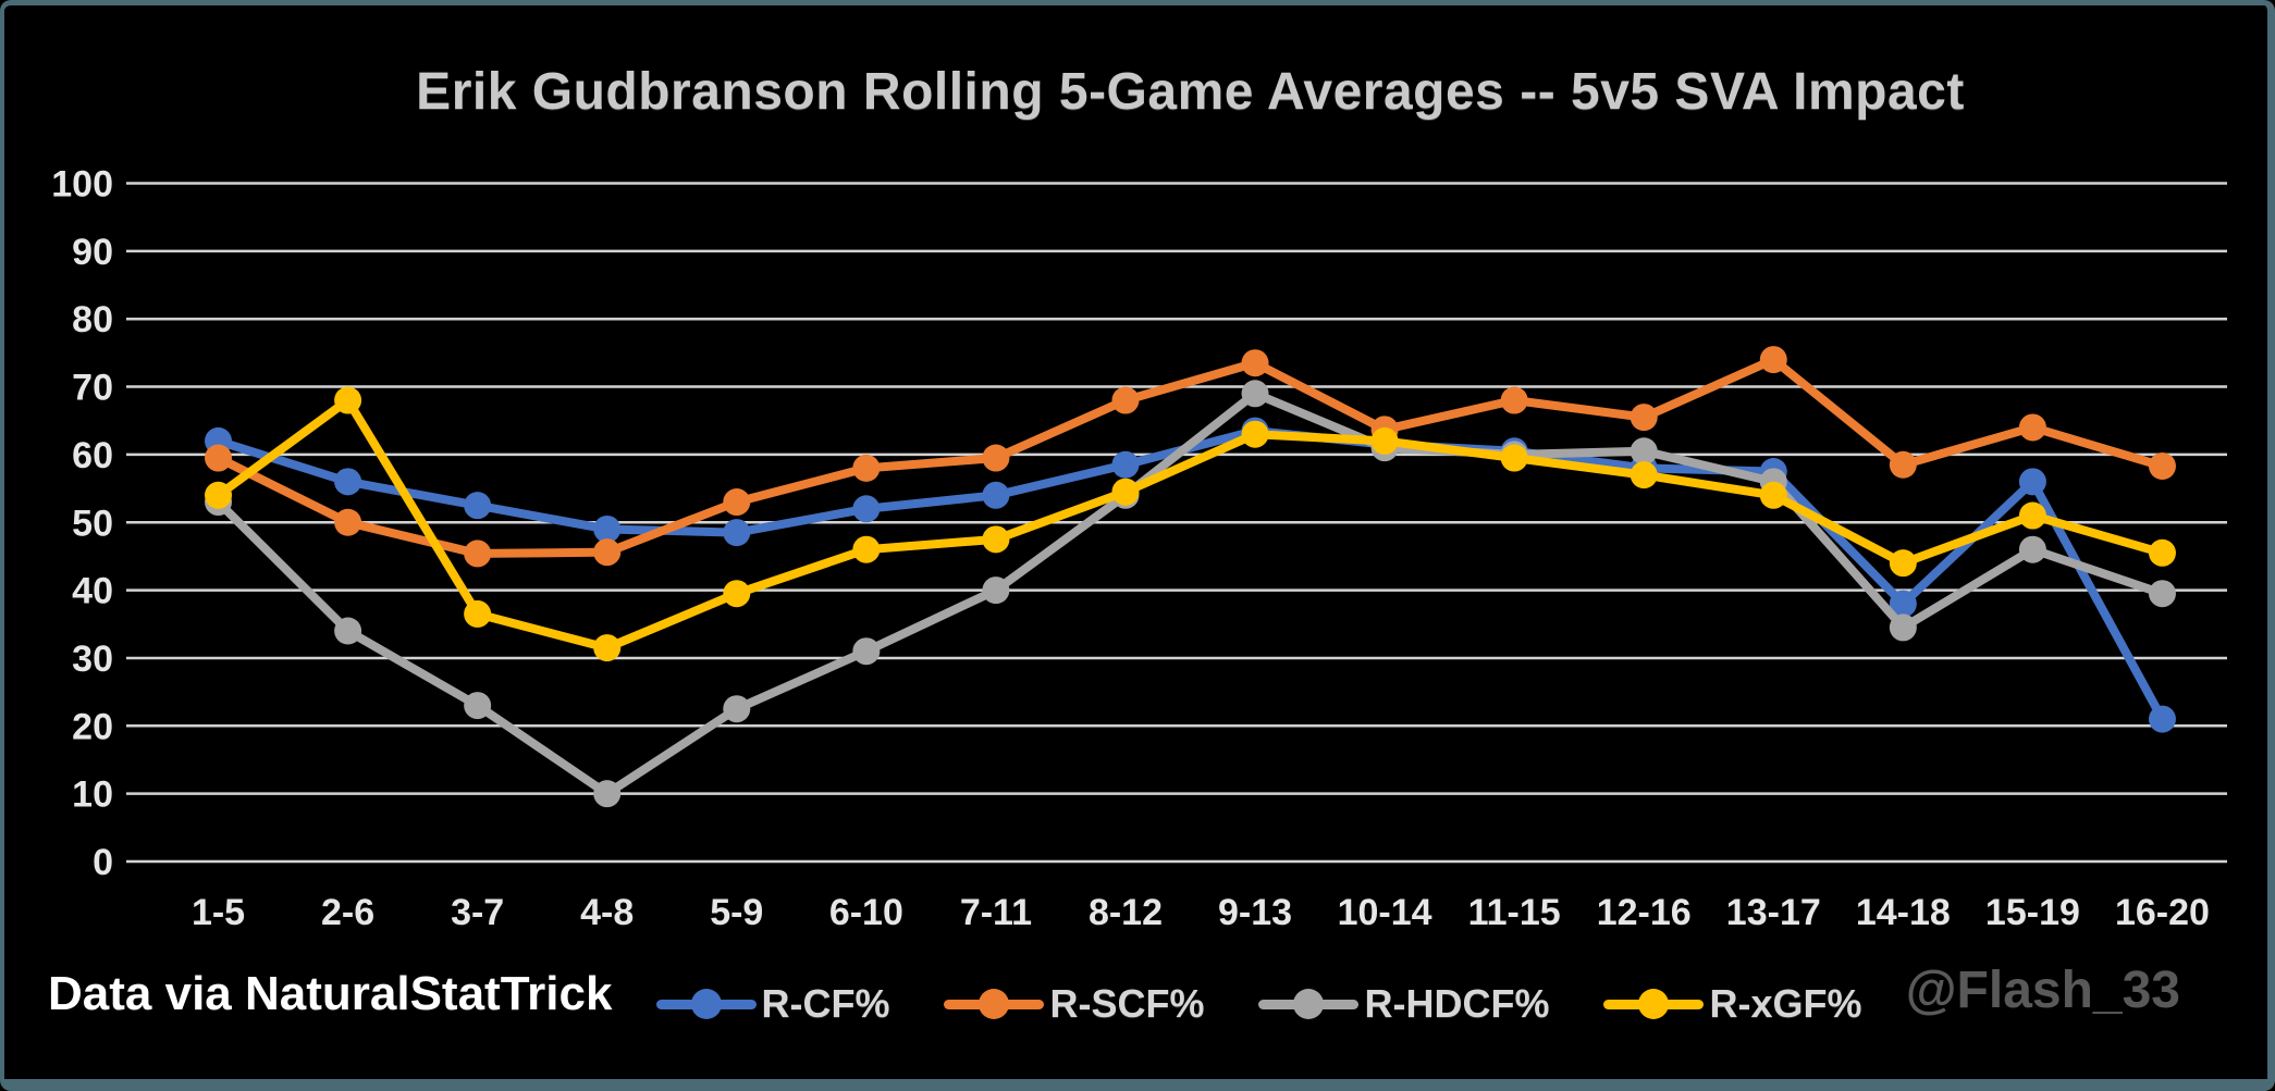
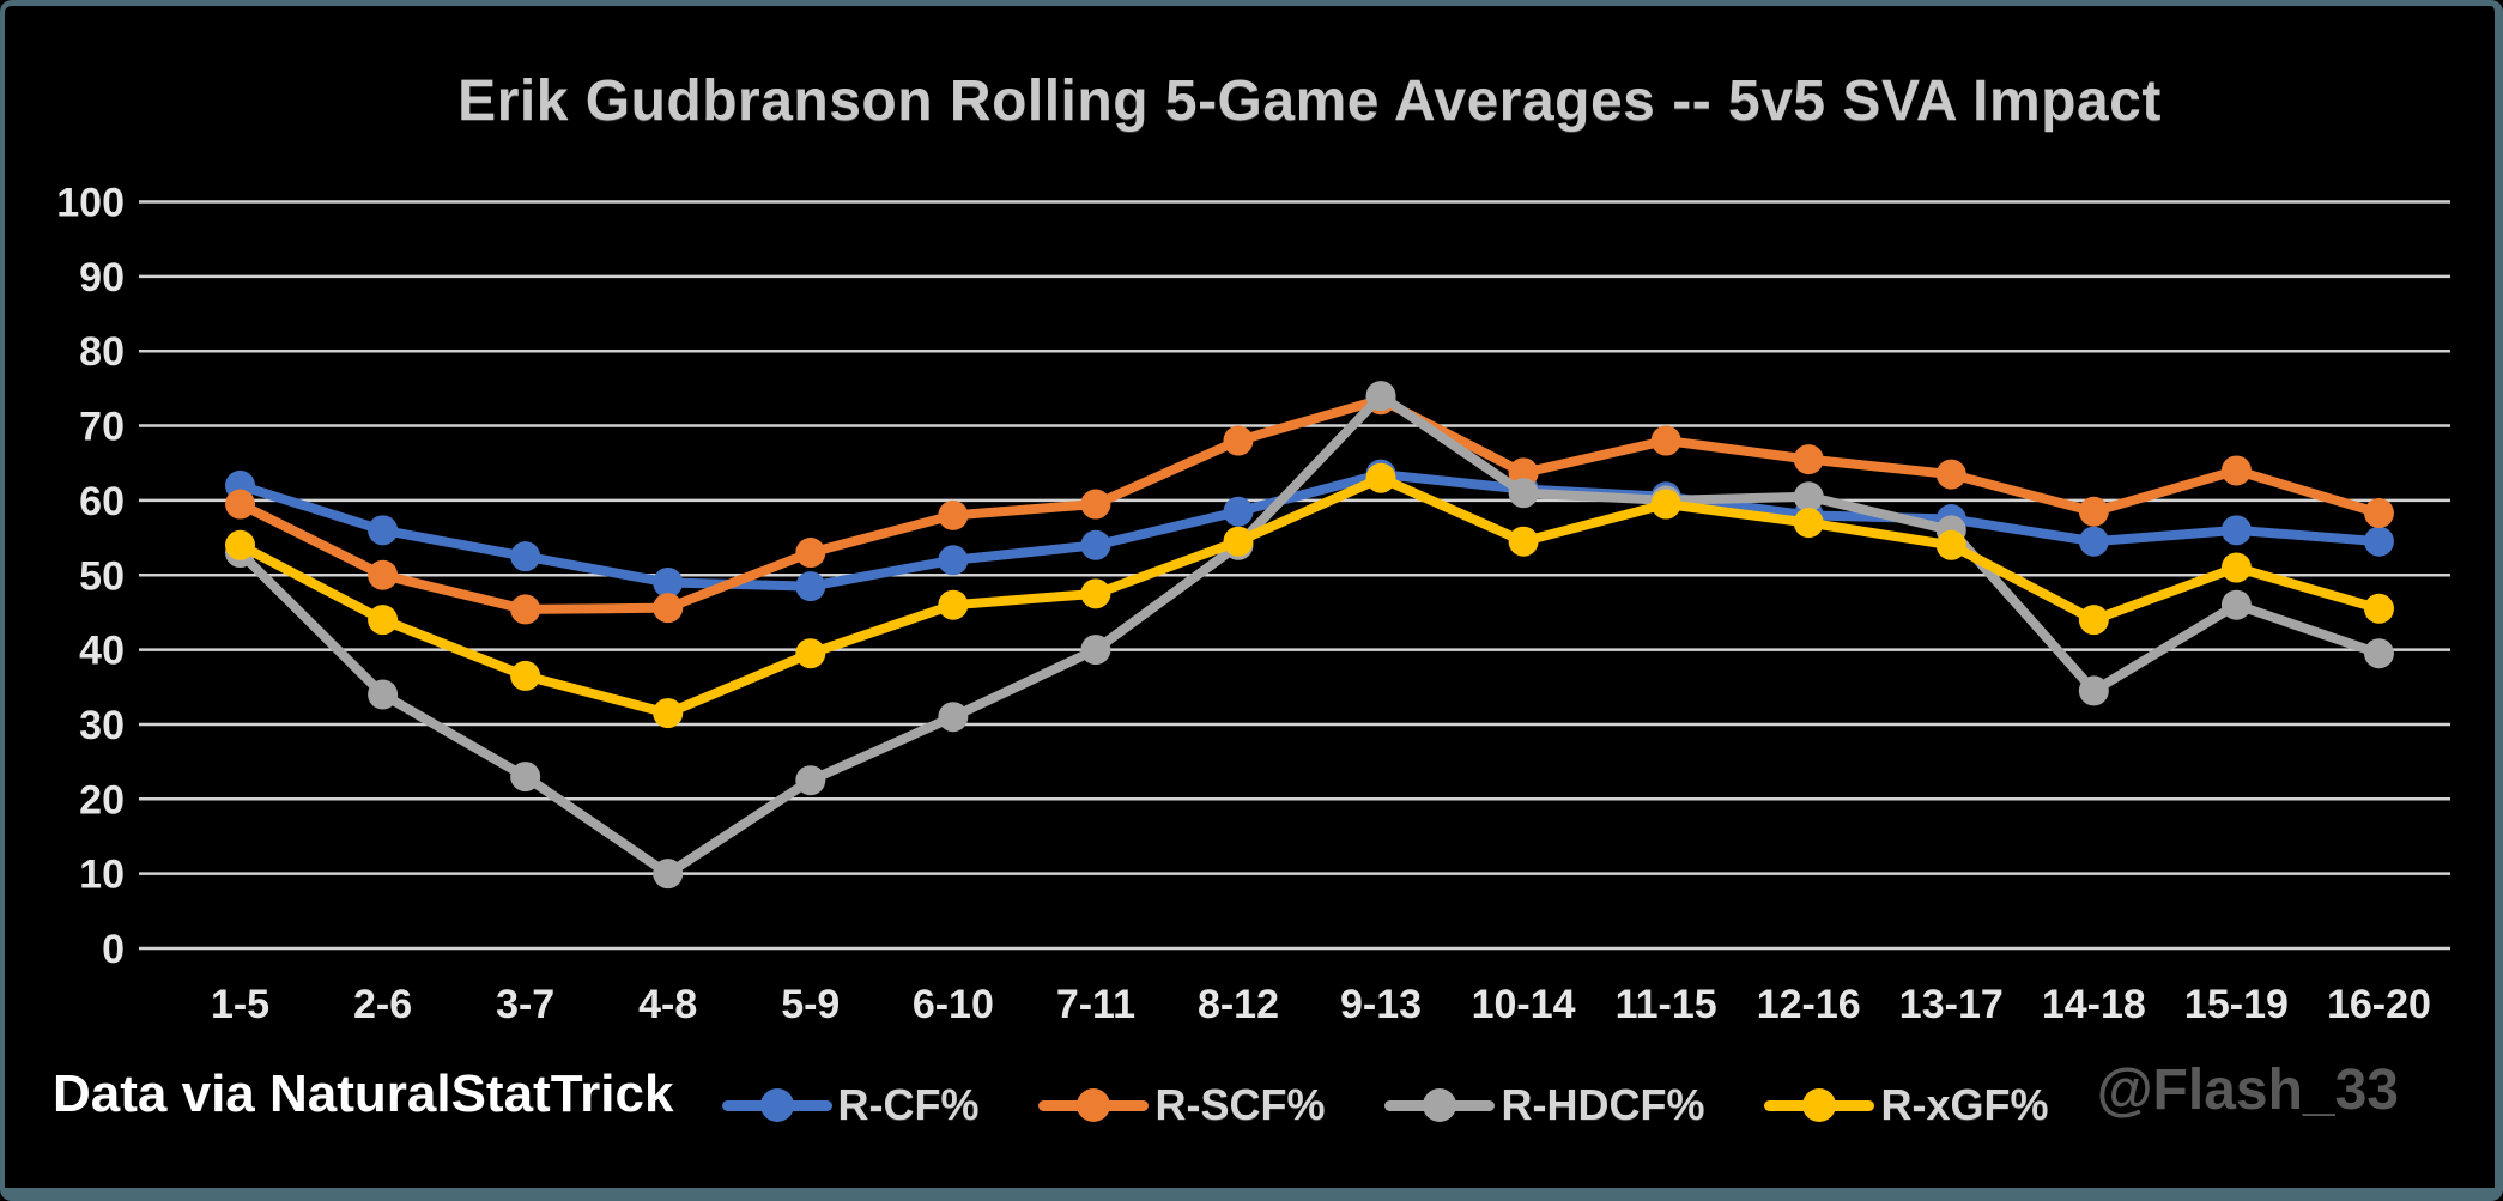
R-xGF%/2-6: 68 -> 44
R-HDCF%/9-13: 69 -> 74
R-xGF%/10-14: 62 -> 54
R-SCF%/13-17: 74 -> 64
R-CF%/14-18: 38 -> 54
R-CF%/16-20: 21 -> 54
